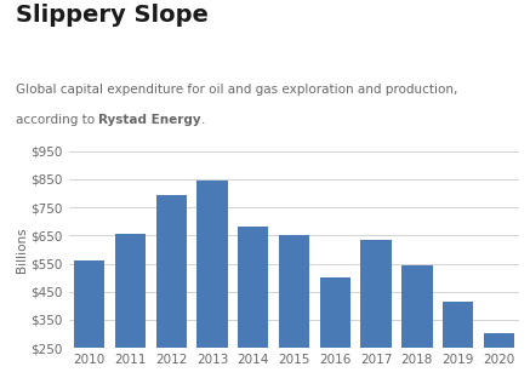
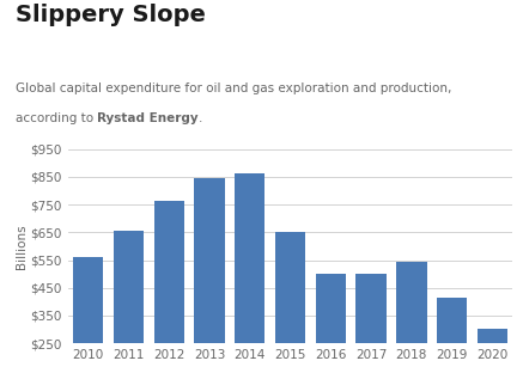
2012: $795 -> $765
2014: $680 -> $865
2017: $635 -> $500
